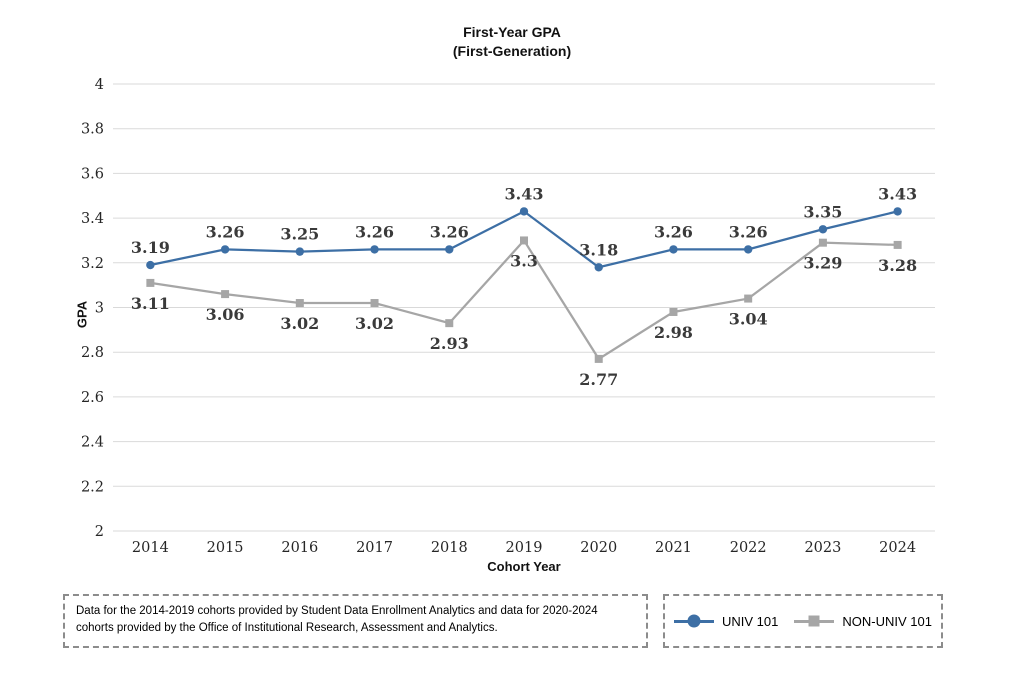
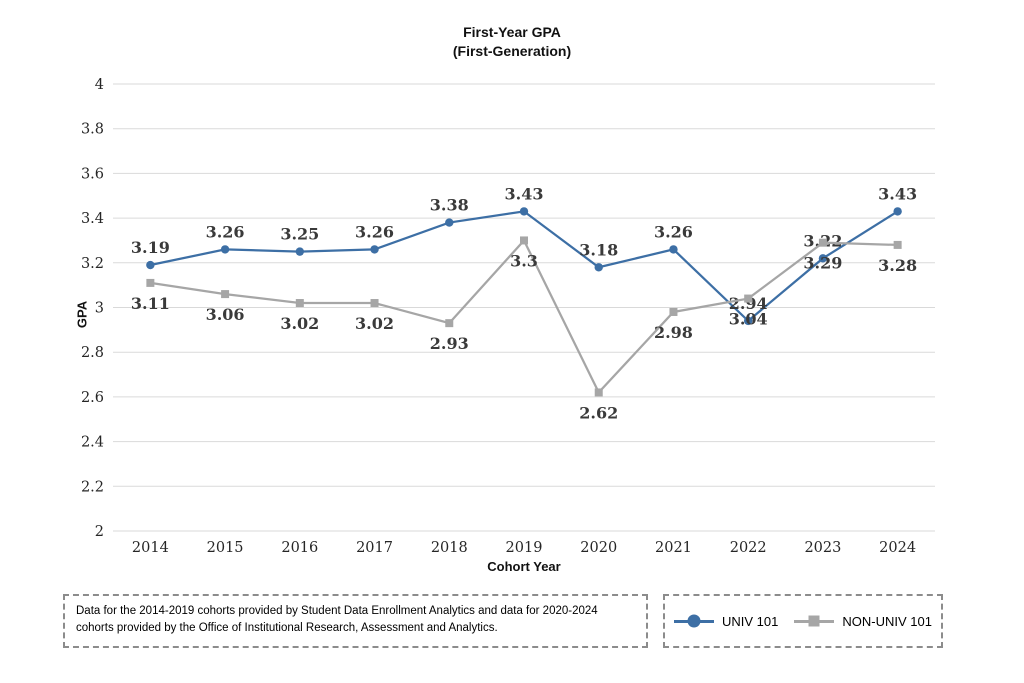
UNIV 101/2018: 3.26 -> 3.38
NON-UNIV 101/2020: 2.77 -> 2.62
UNIV 101/2022: 3.26 -> 2.94
UNIV 101/2023: 3.35 -> 3.22
